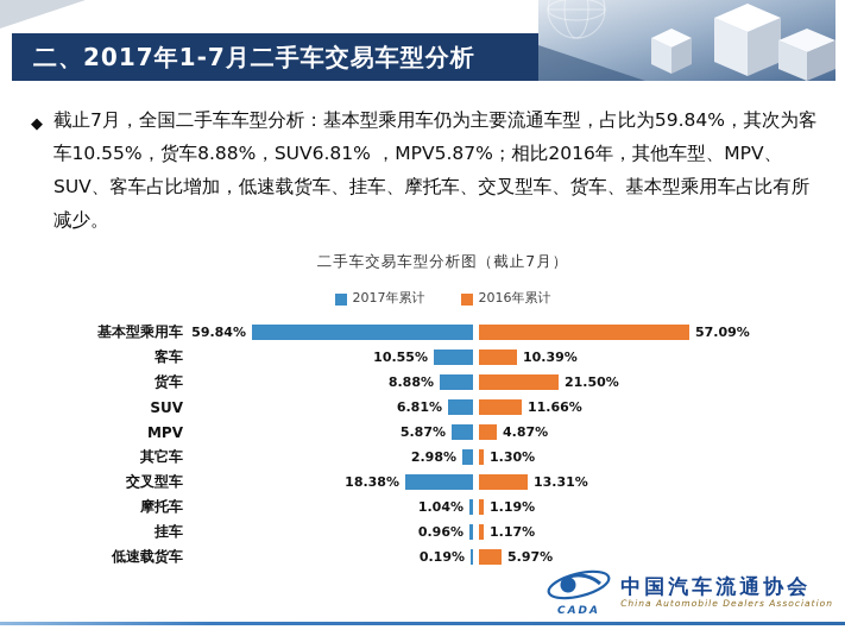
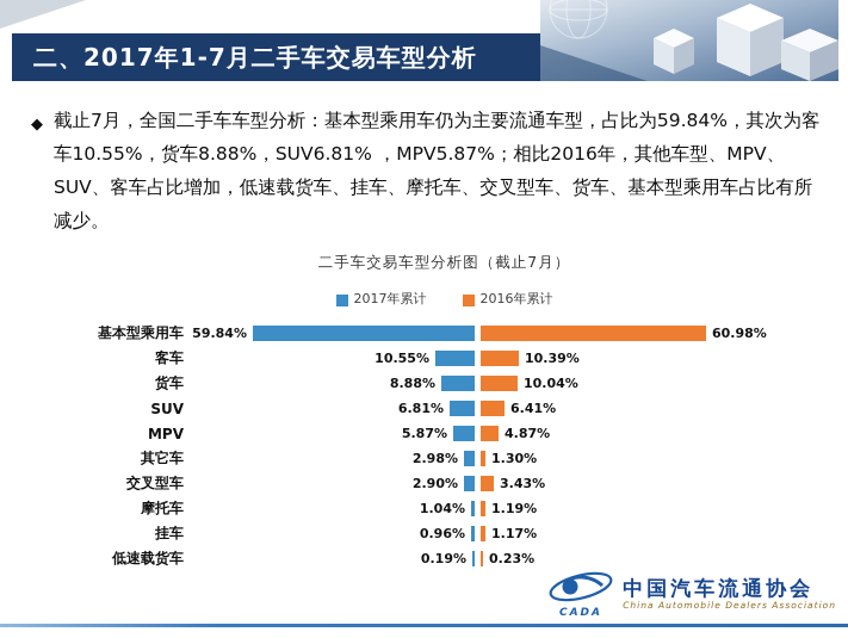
2016年累计/基本型乘用车: 57.09% -> 60.98%
2016年累计/货车: 21.50% -> 10.04%
2016年累计/SUV: 11.66% -> 6.41%
2017年累计/交叉型车: 18.38% -> 2.90%
2016年累计/交叉型车: 13.31% -> 3.43%
2016年累计/低速载货车: 5.97% -> 0.23%
